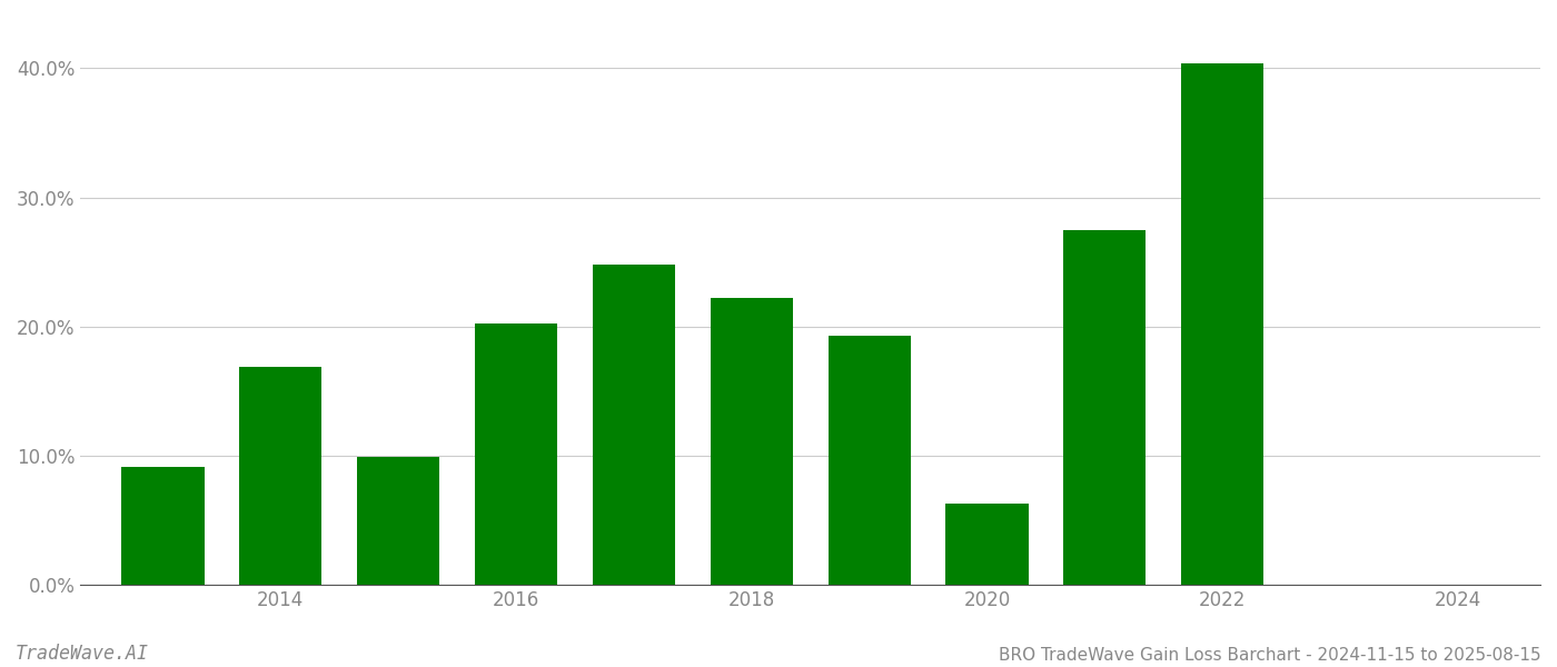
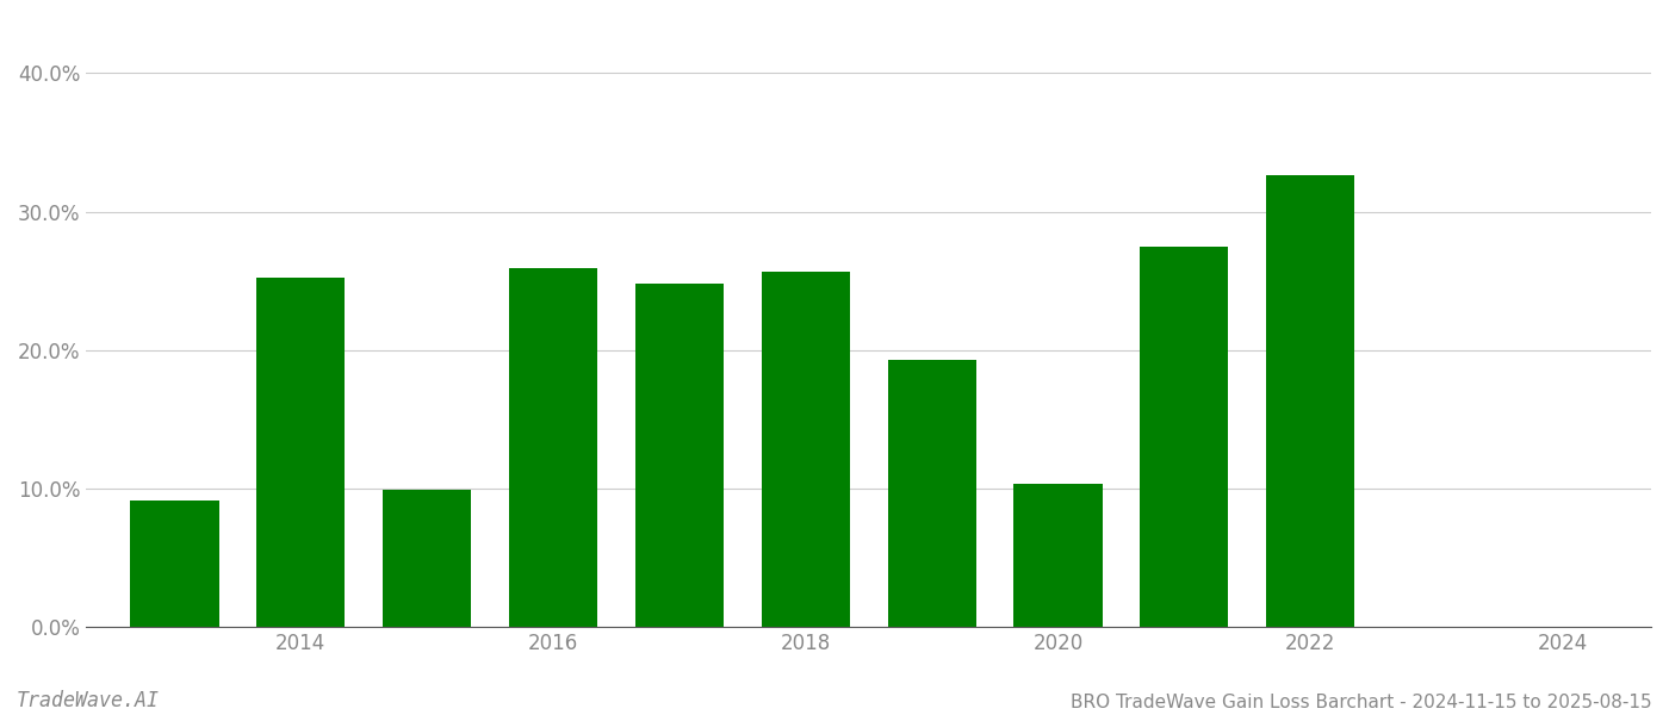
2014: 16.9% -> 25.2%
2016: 20.2% -> 25.9%
2018: 22.2% -> 25.7%
2020: 6.3% -> 10.3%
2022: 40.4% -> 32.6%
